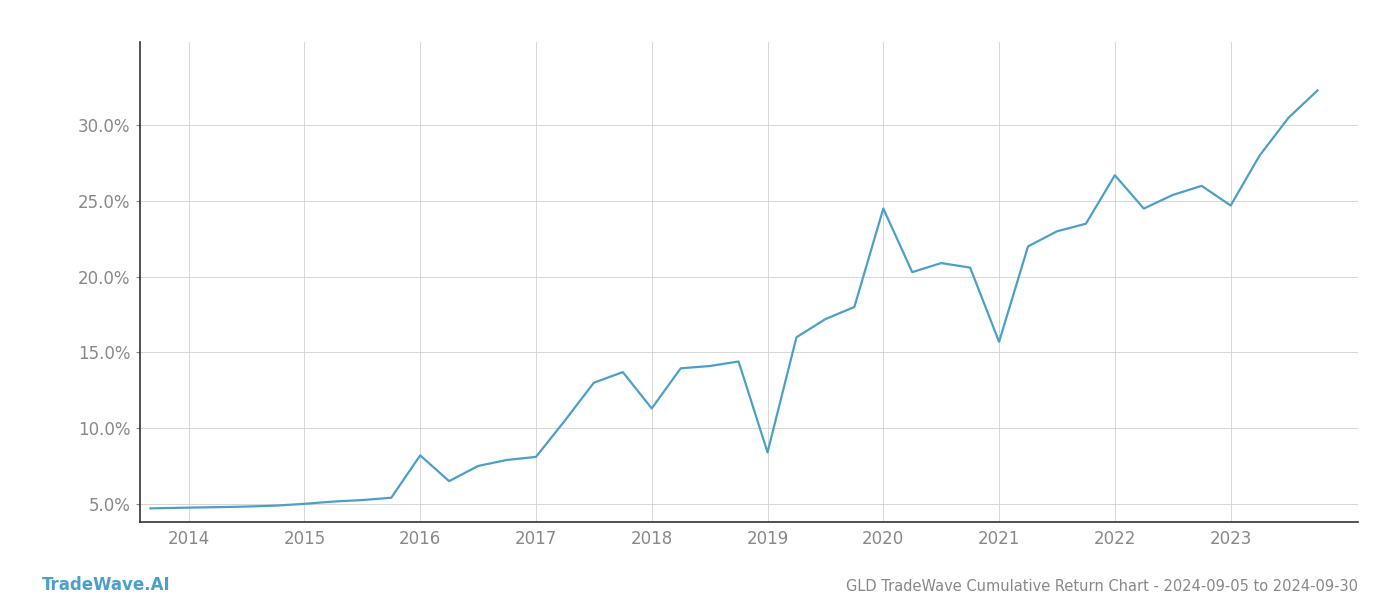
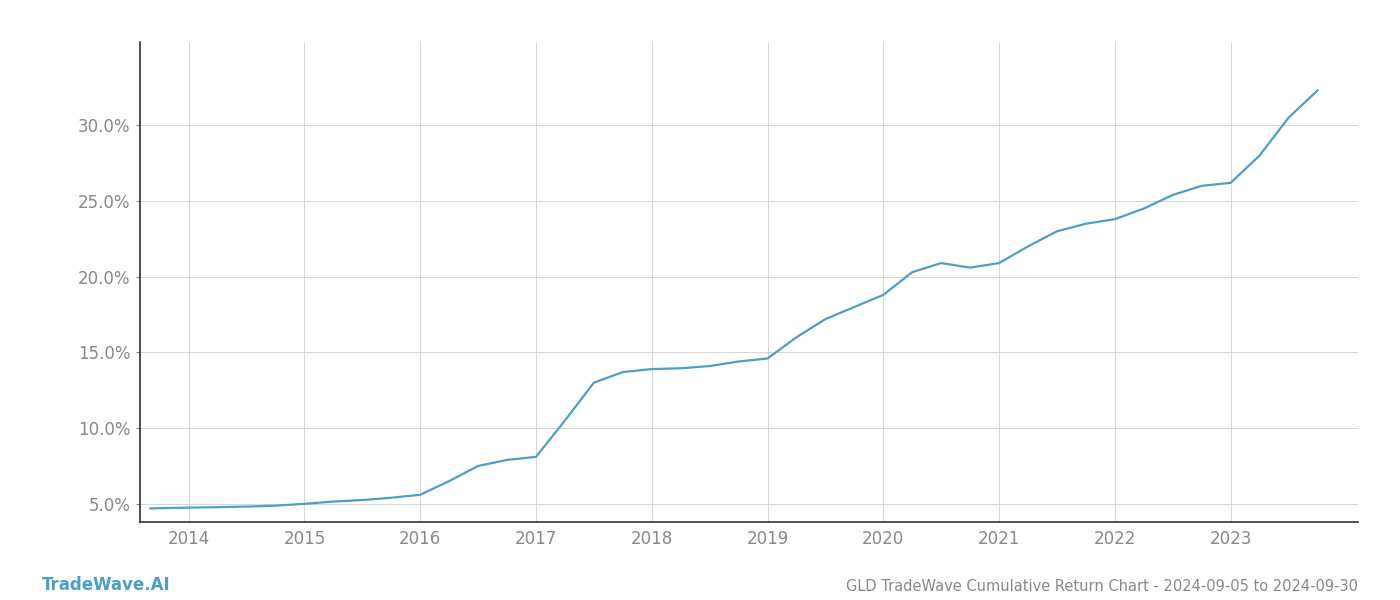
2016: 8.2% -> 5.6%
2018: 11.3% -> 13.9%
2019: 8.4% -> 14.6%
2020: 24.5% -> 18.8%
2021: 15.7% -> 20.9%
2022: 26.7% -> 23.8%
2023: 24.7% -> 26.2%
